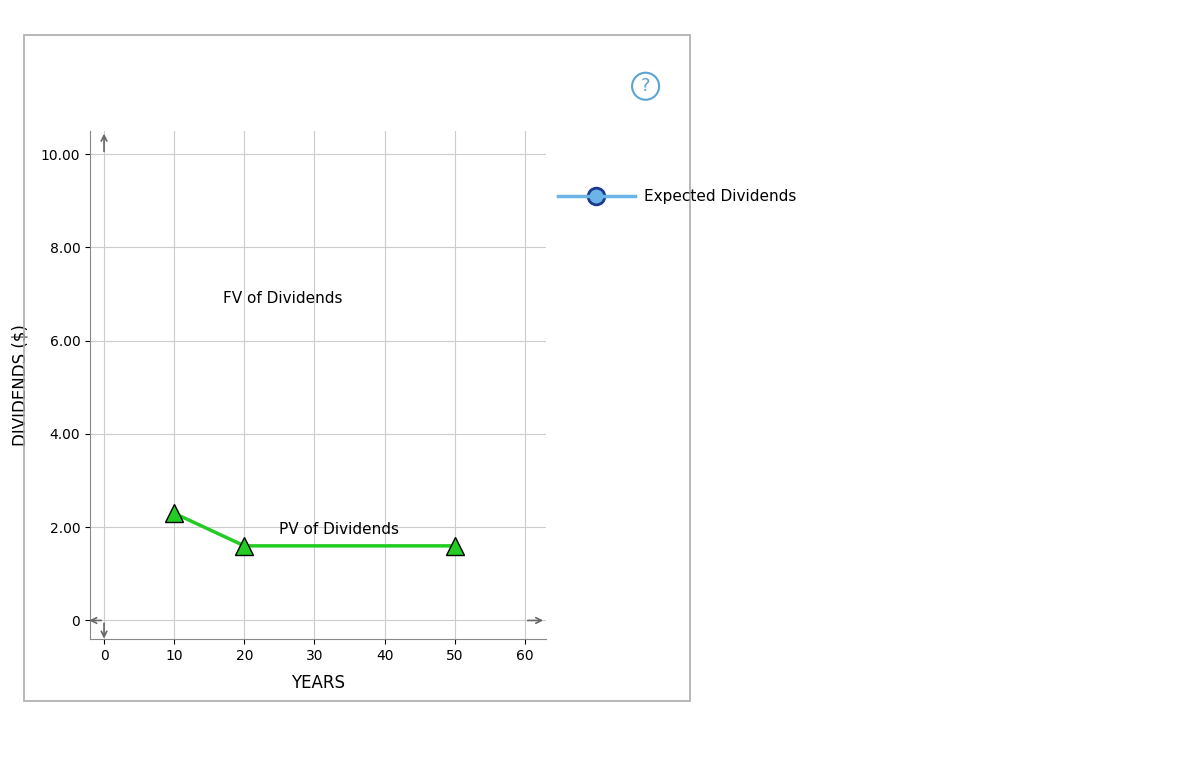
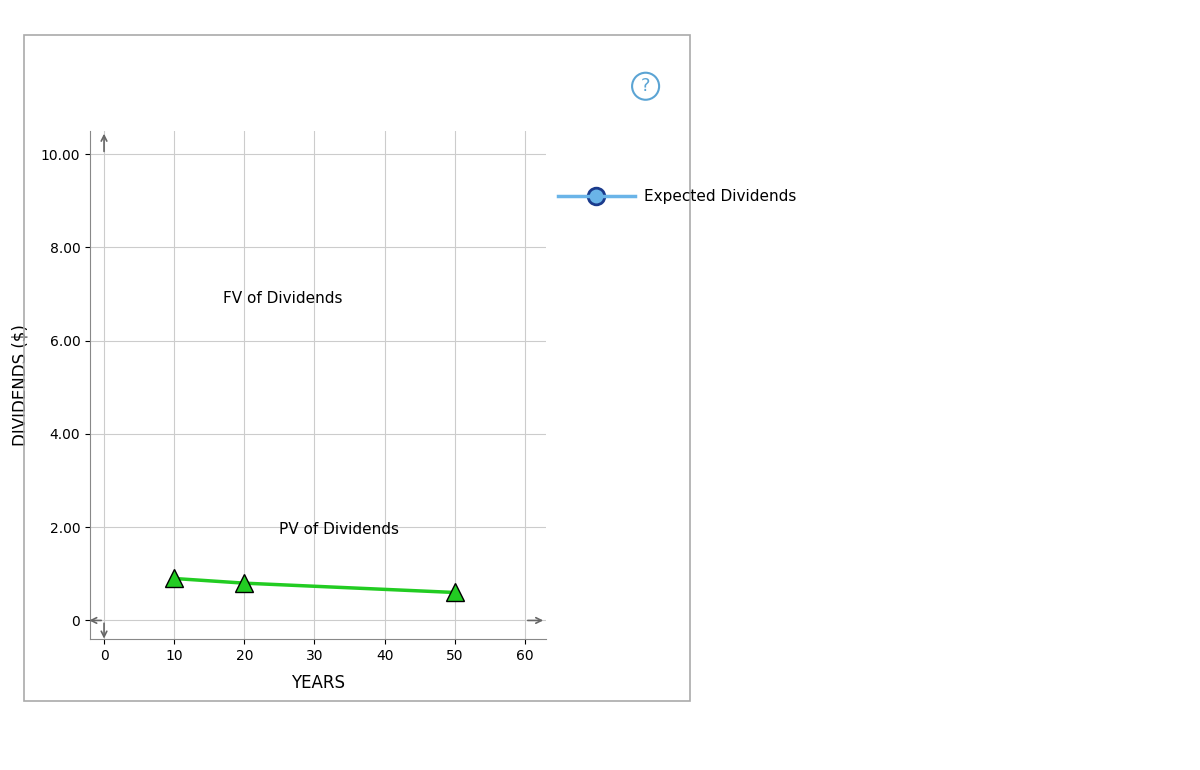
10: 2.3 -> 0.9
20: 1.6 -> 0.8
50: 1.6 -> 0.6
